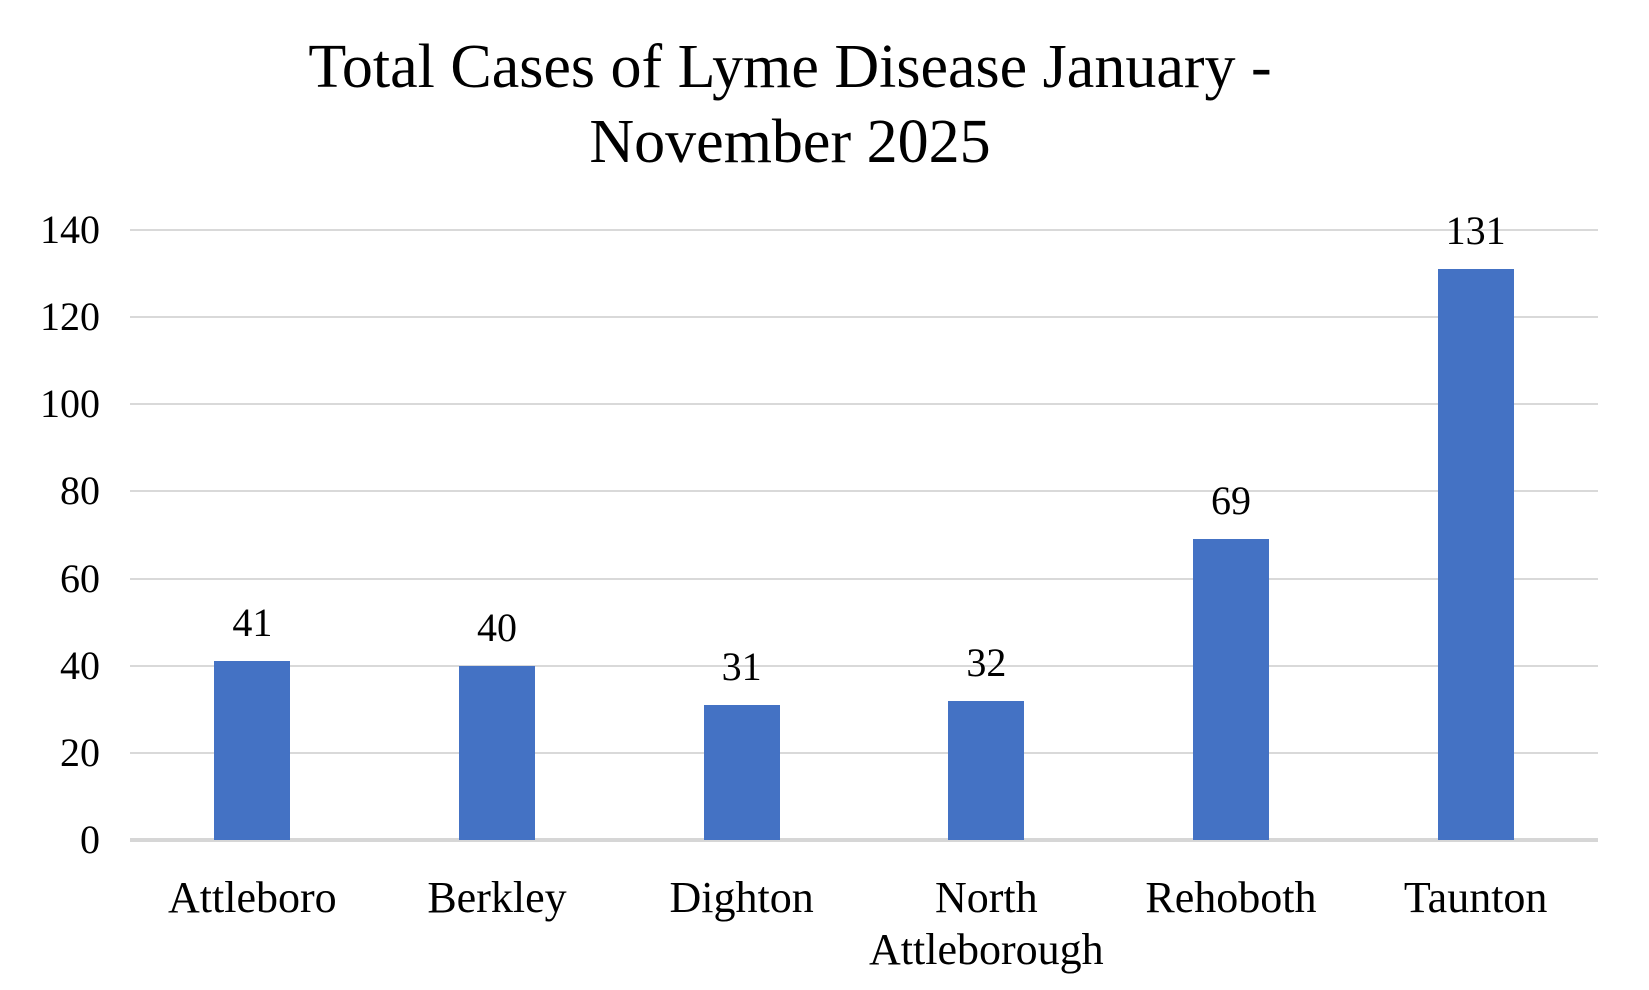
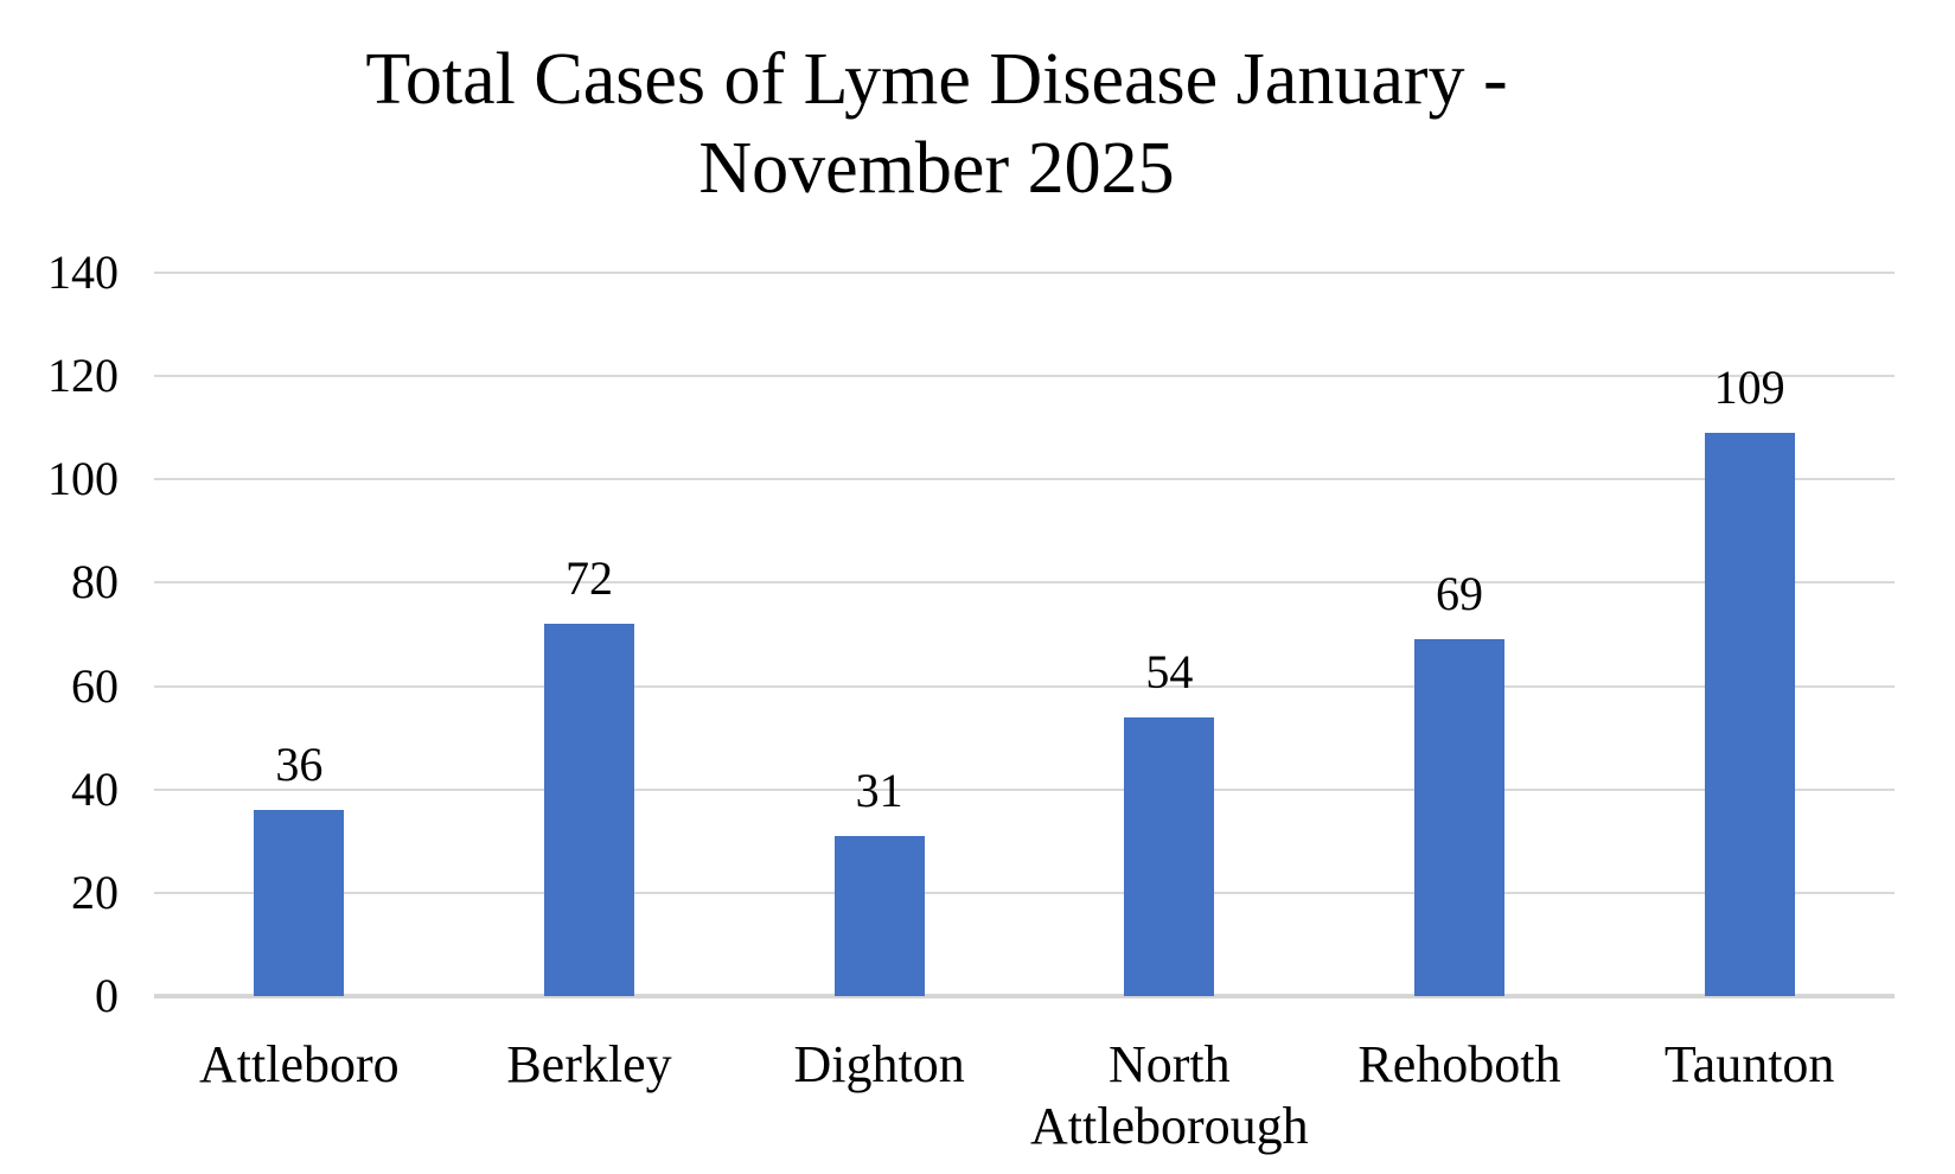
Attleboro: 41 -> 36
Berkley: 40 -> 72
North Attleborough: 32 -> 54
Taunton: 131 -> 109
